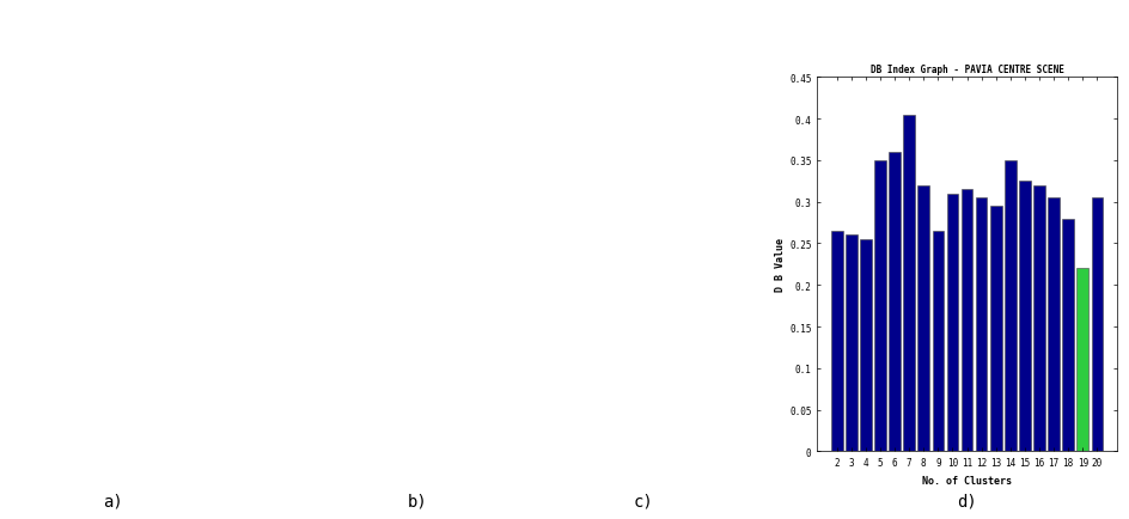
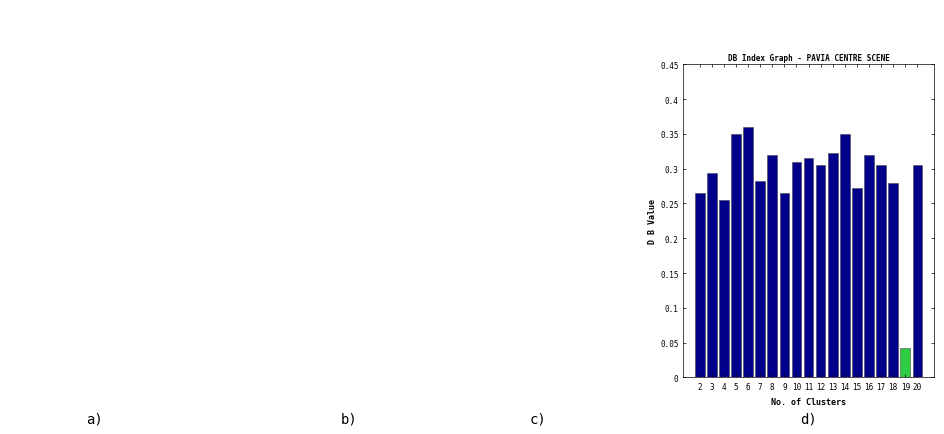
3: 0.260 -> 0.294
7: 0.405 -> 0.282
13: 0.295 -> 0.322
15: 0.325 -> 0.272
19: 0.220 -> 0.042
